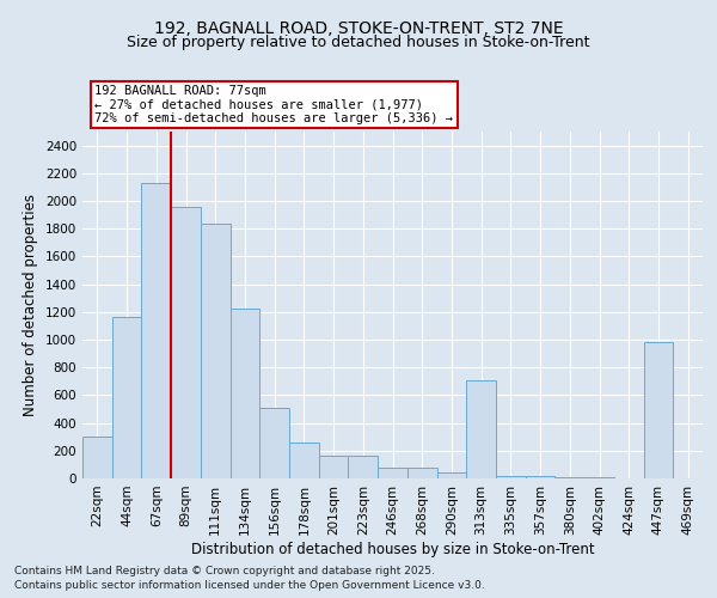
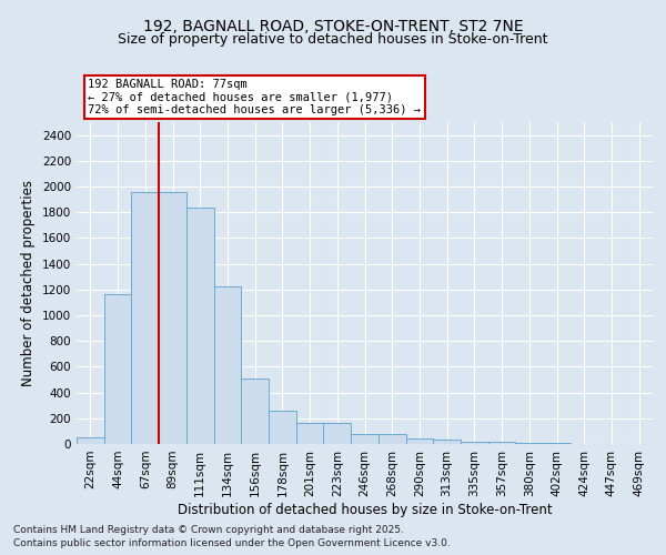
22sqm: 300 -> 50
67sqm: 2130 -> 1960
313sqm: 710 -> 40
447sqm: 980 -> 0
